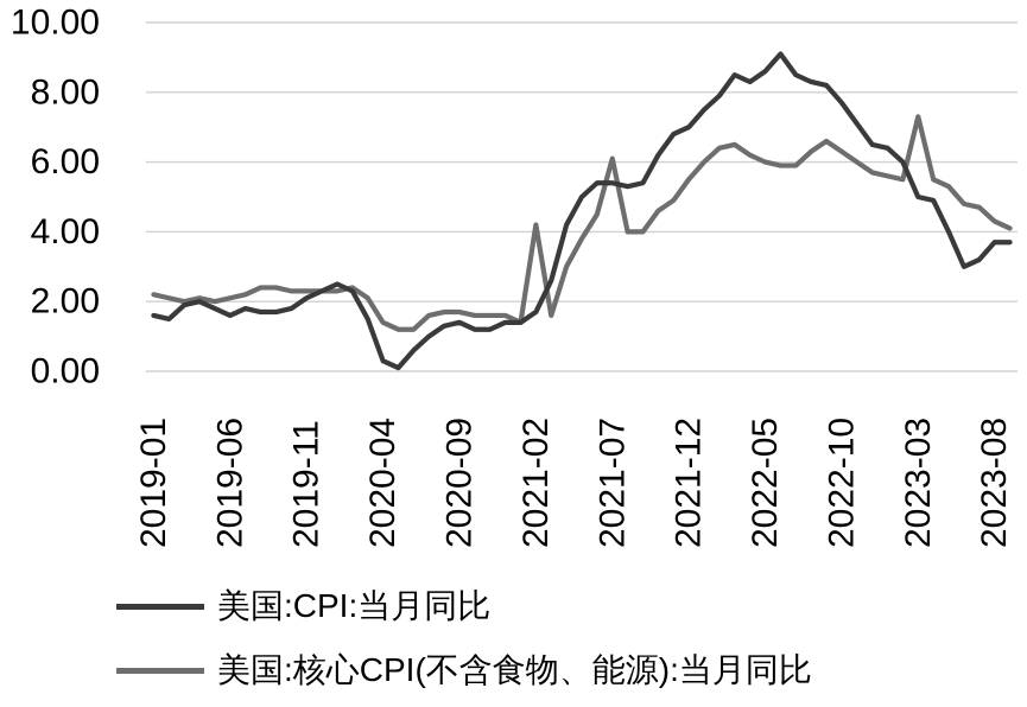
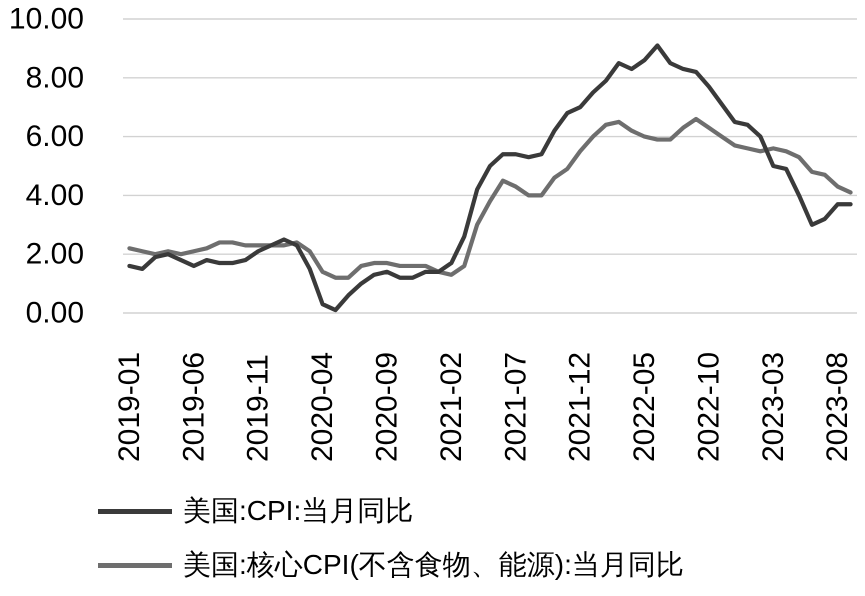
美国:核心CPI(不含食物、能源):当月同比/2021-02: 4.2 -> 1.3
美国:核心CPI(不含食物、能源):当月同比/2021-07: 6.1 -> 4.3
美国:核心CPI(不含食物、能源):当月同比/2023-03: 7.3 -> 5.6
